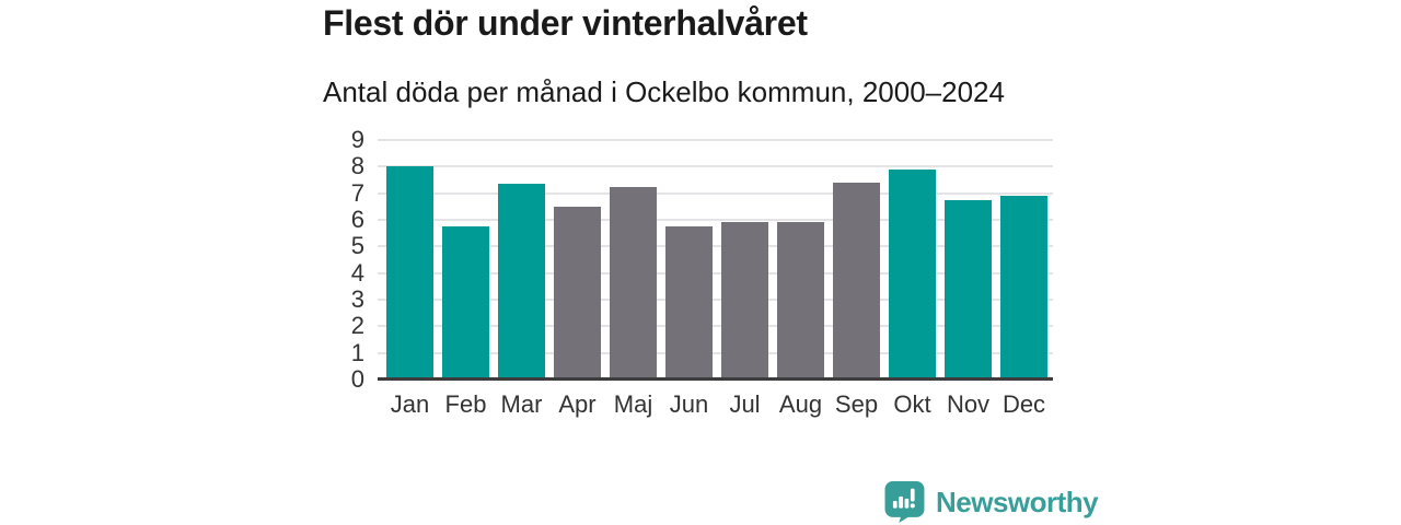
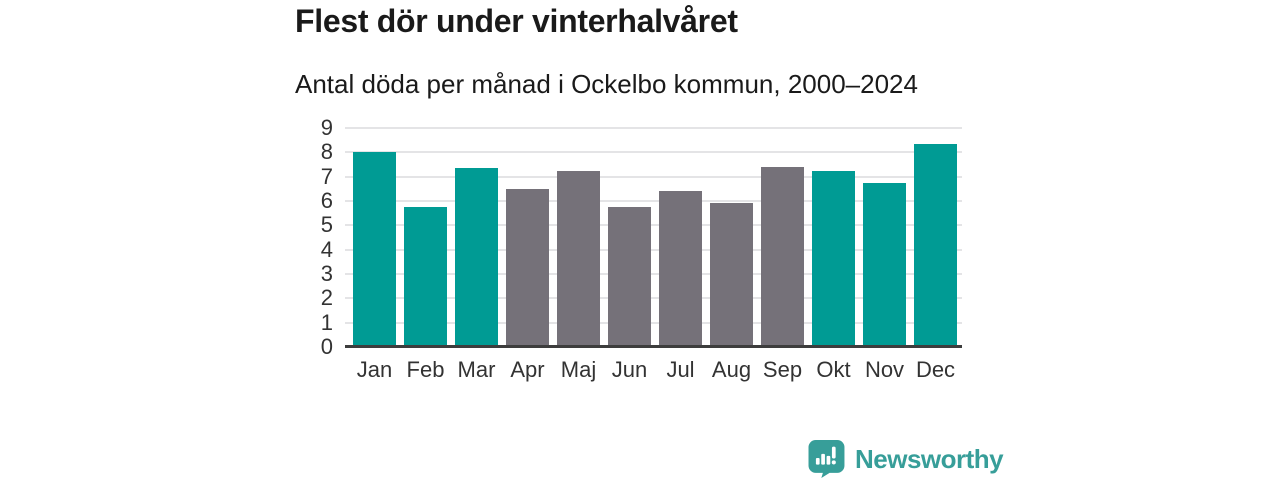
Jul: 5.9 -> 6.4
Okt: 7.9 -> 7.2
Dec: 6.9 -> 8.3
